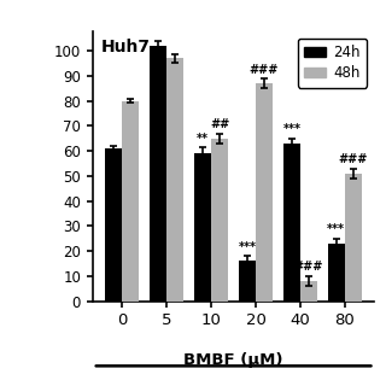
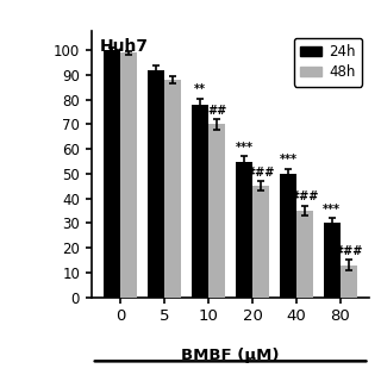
24h/0: 61 -> 100
48h/0: 80 -> 99
24h/5: 102 -> 92
48h/5: 97 -> 88
24h/10: 59 -> 78
48h/10: 65 -> 70
24h/20: 16 -> 55
48h/20: 87 -> 45
24h/40: 63 -> 50
48h/40: 8 -> 35
24h/80: 23 -> 30
48h/80: 51 -> 13
